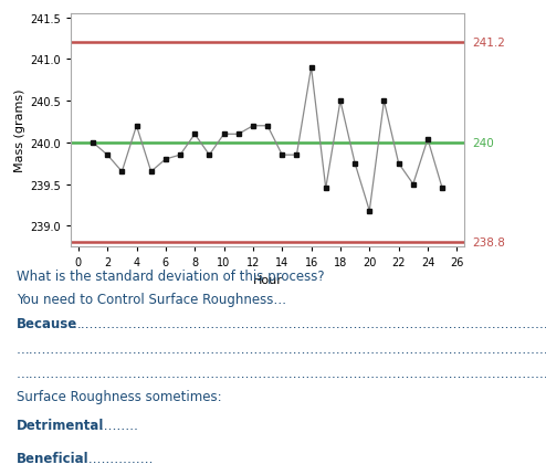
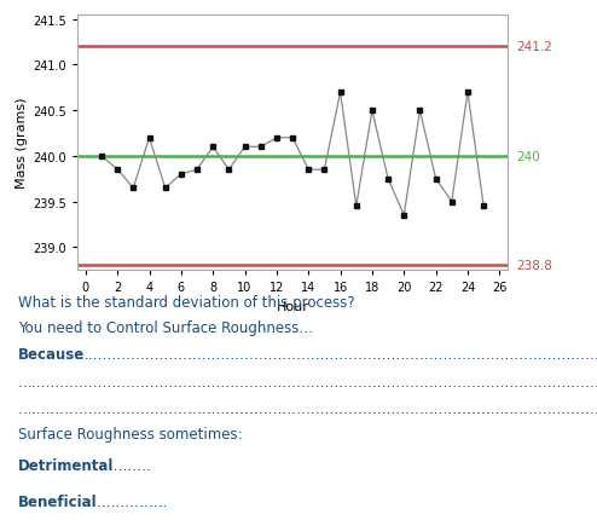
16: 240.90 -> 240.70
20: 239.18 -> 239.35
24: 240.04 -> 240.70
